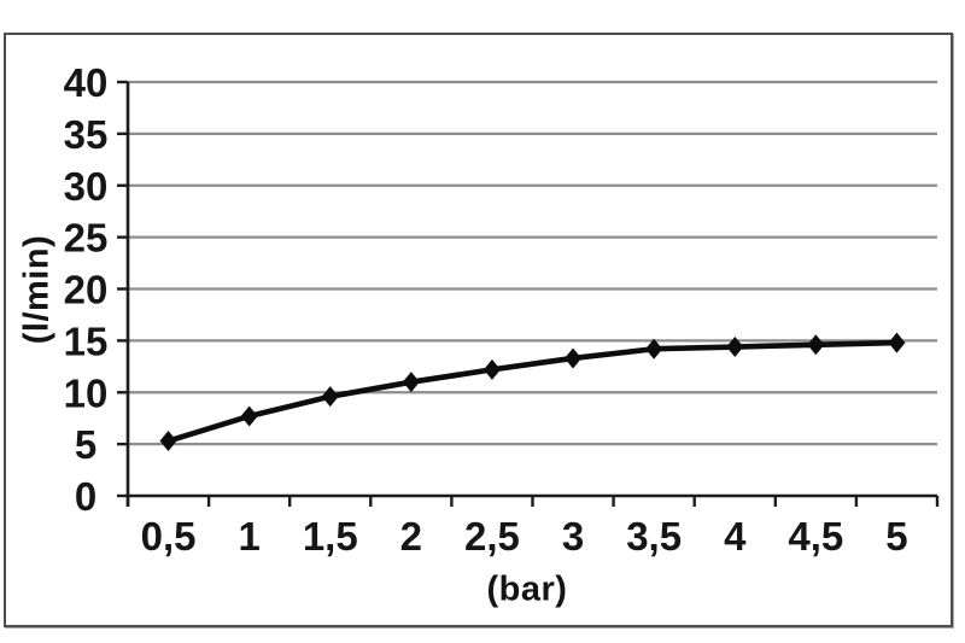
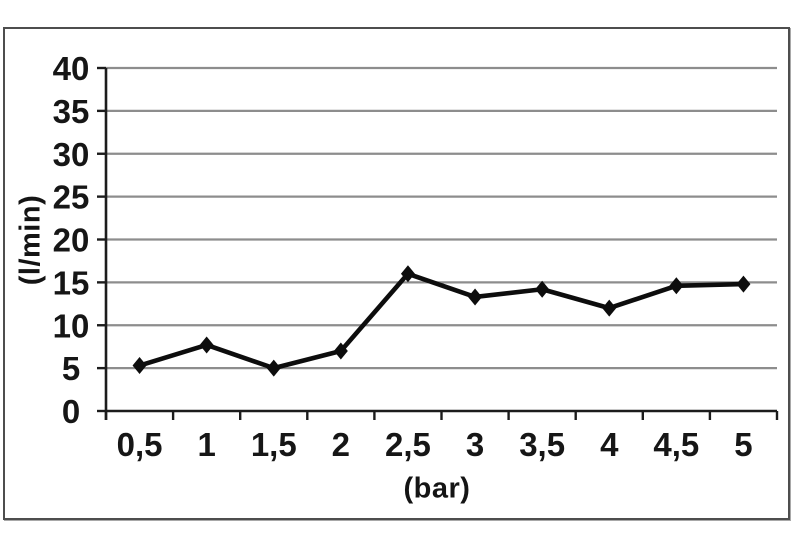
1,5: 10 -> 5
2: 11 -> 7
2,5: 12 -> 16
4: 14 -> 12
